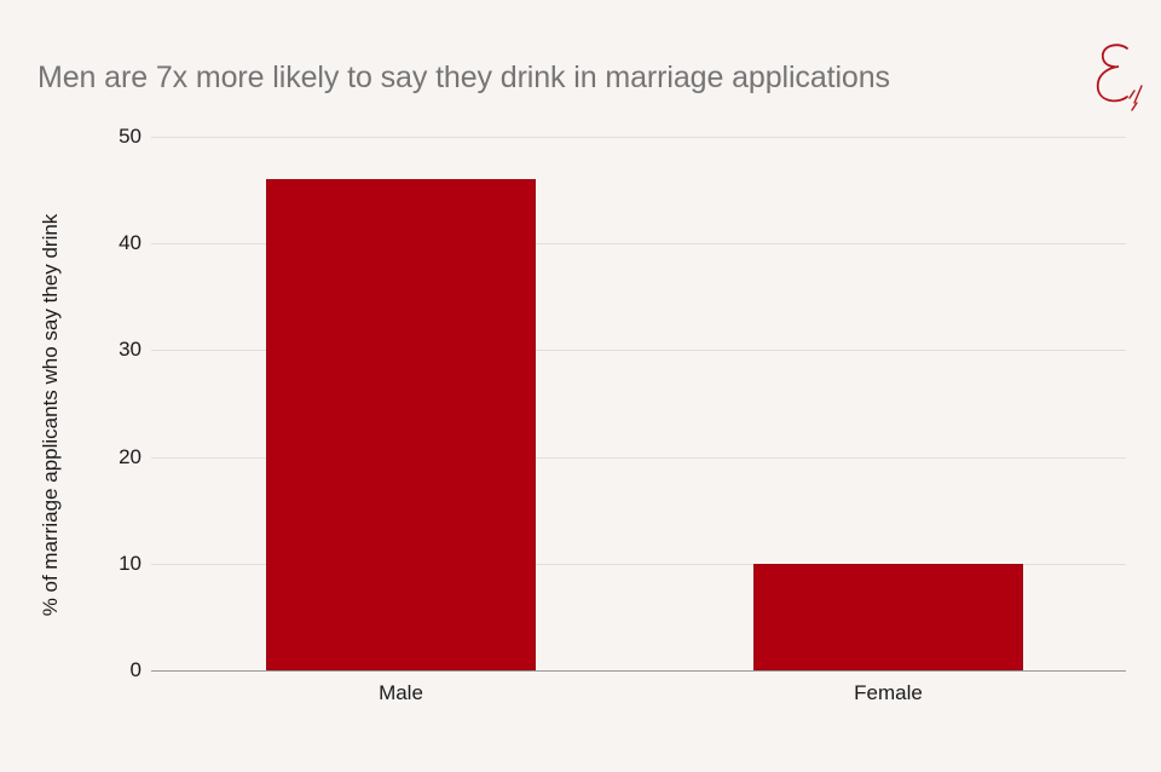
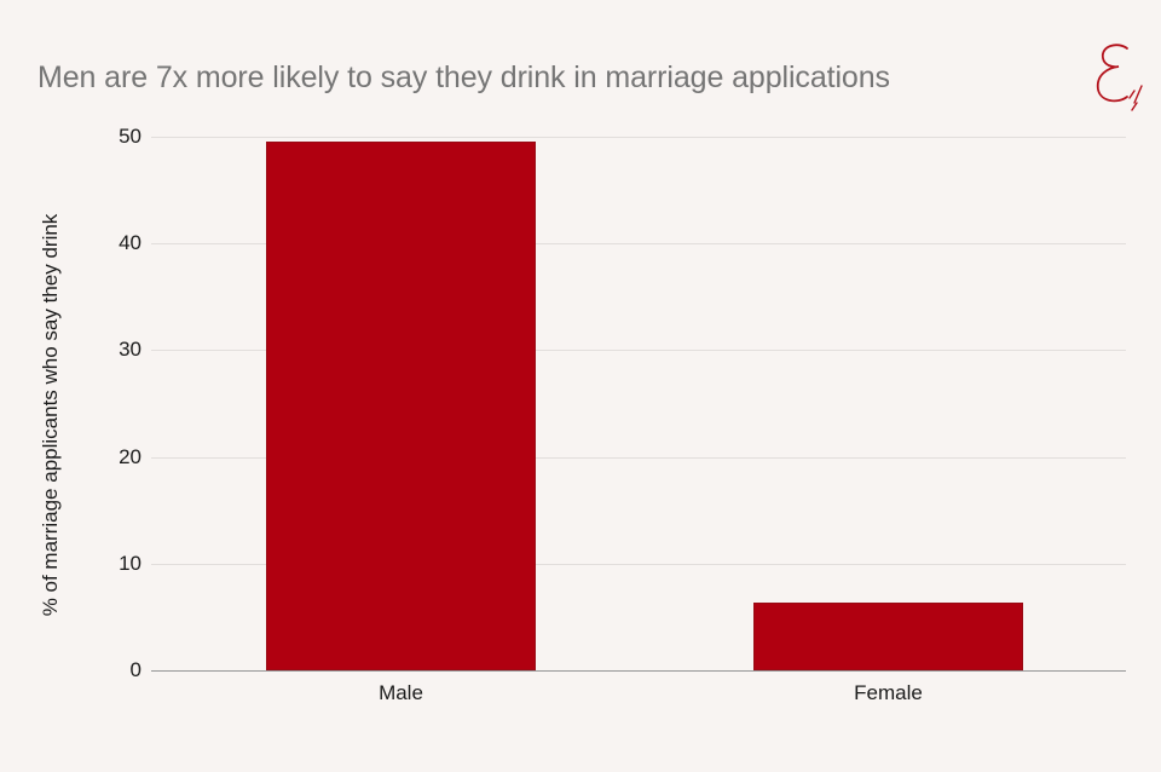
Male: 46 -> 50
Female: 10 -> 6
